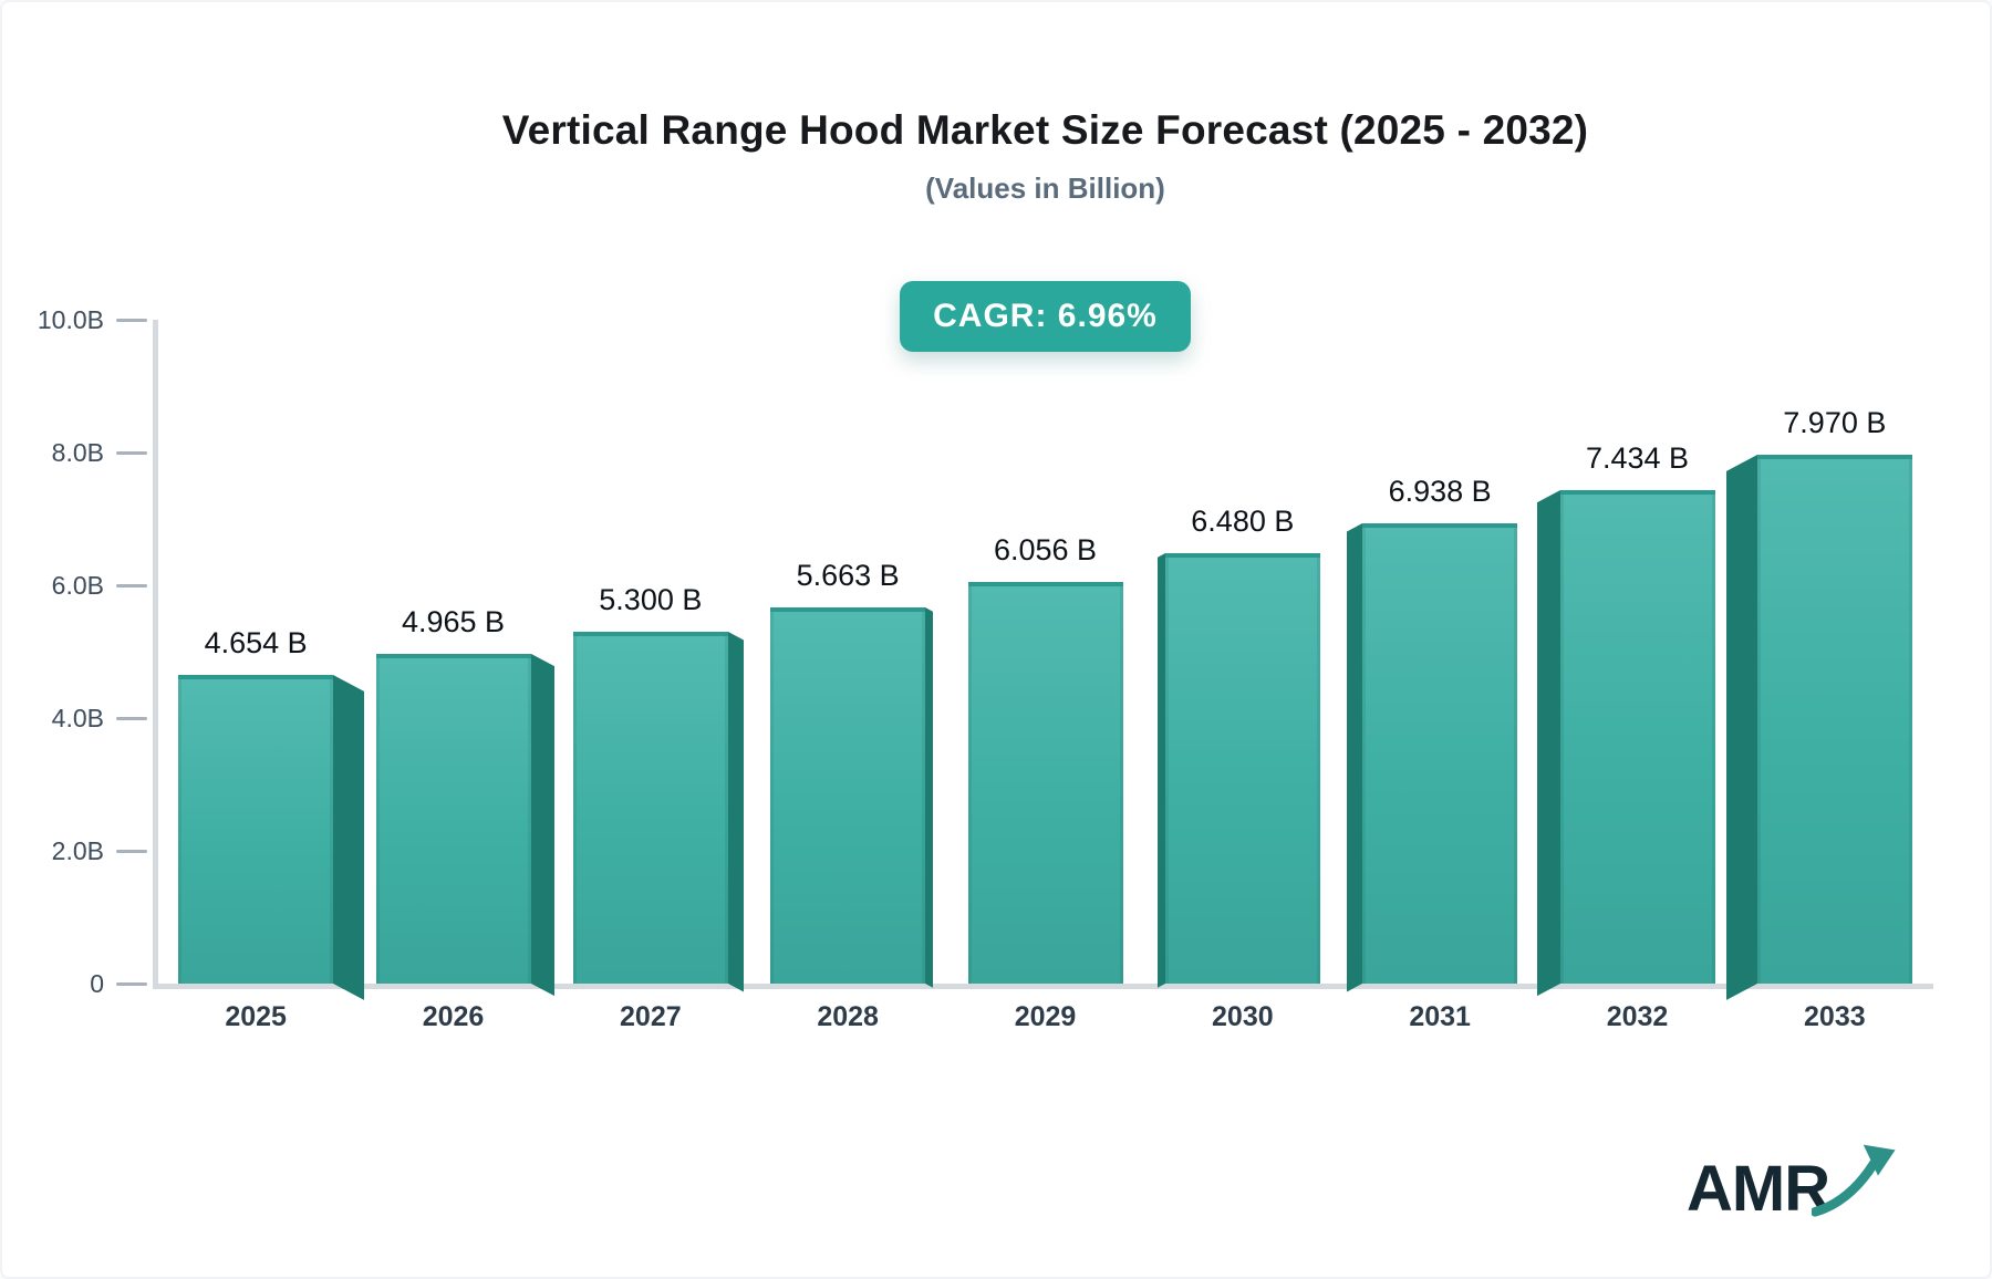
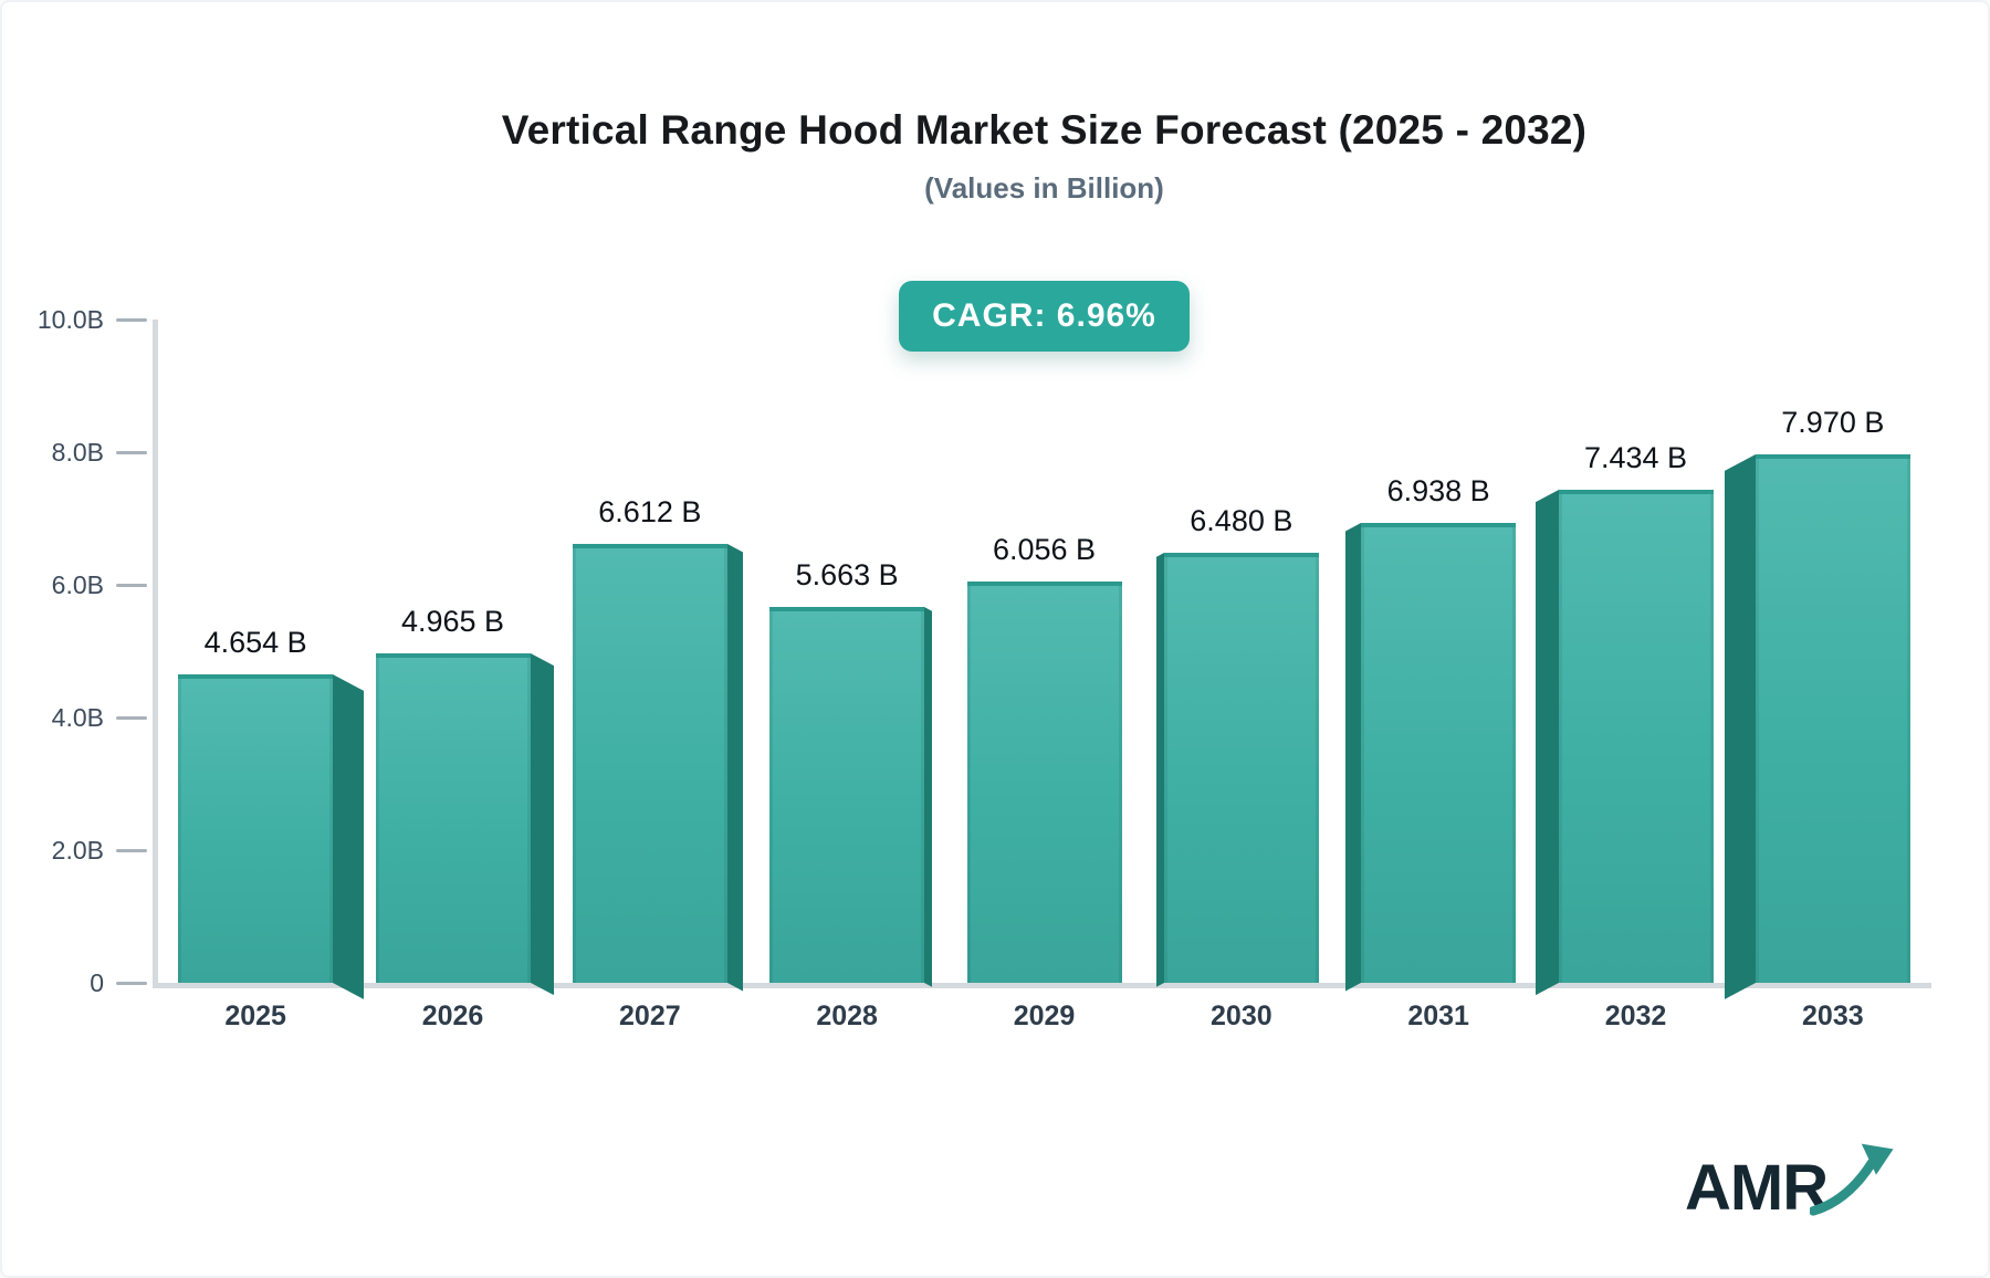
2027: 5.300 -> 6.612
